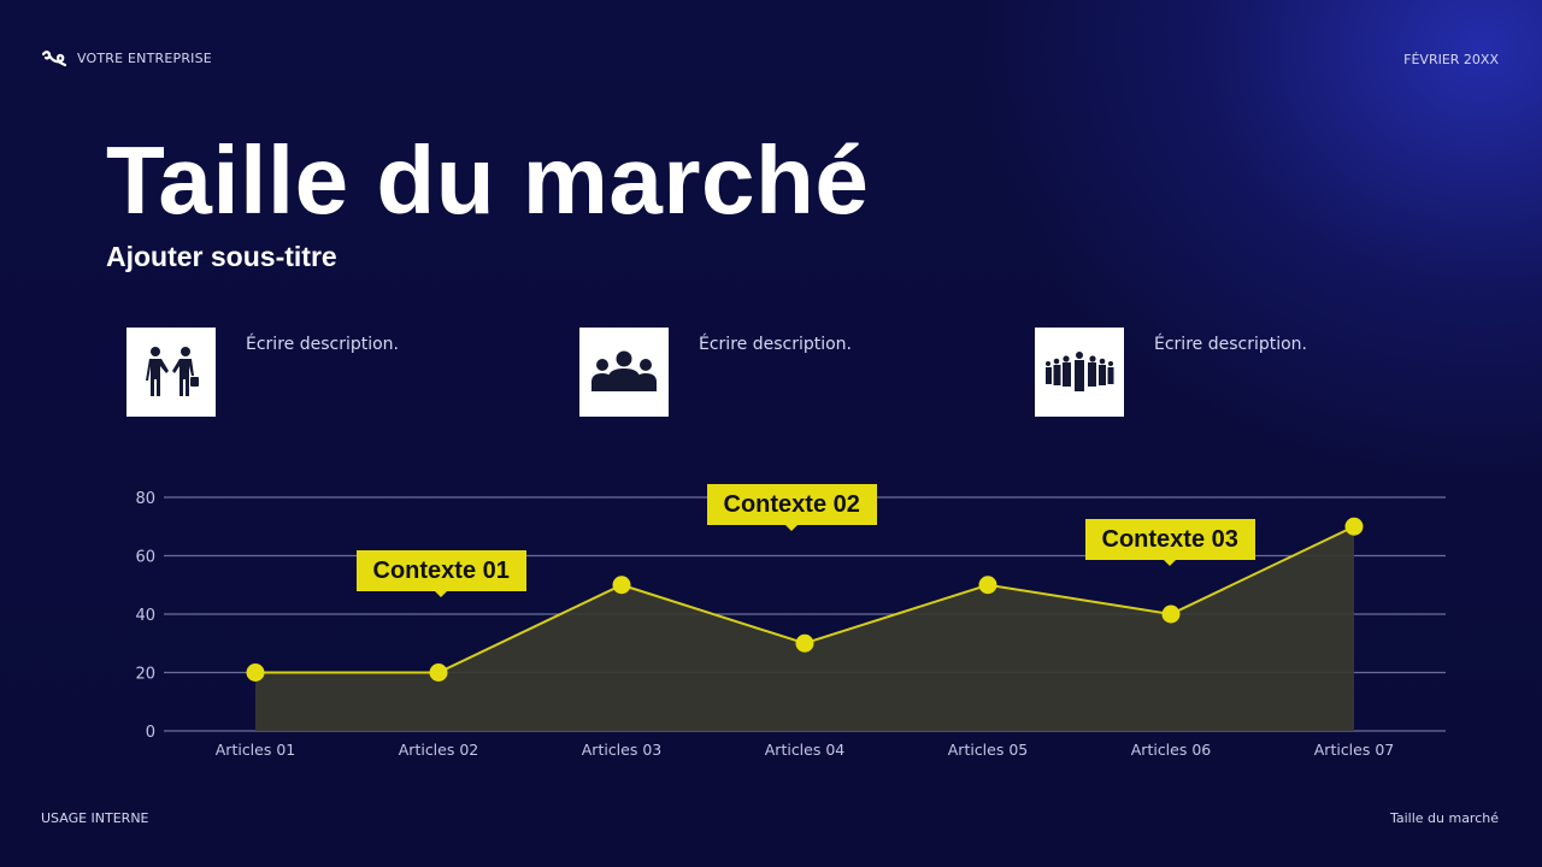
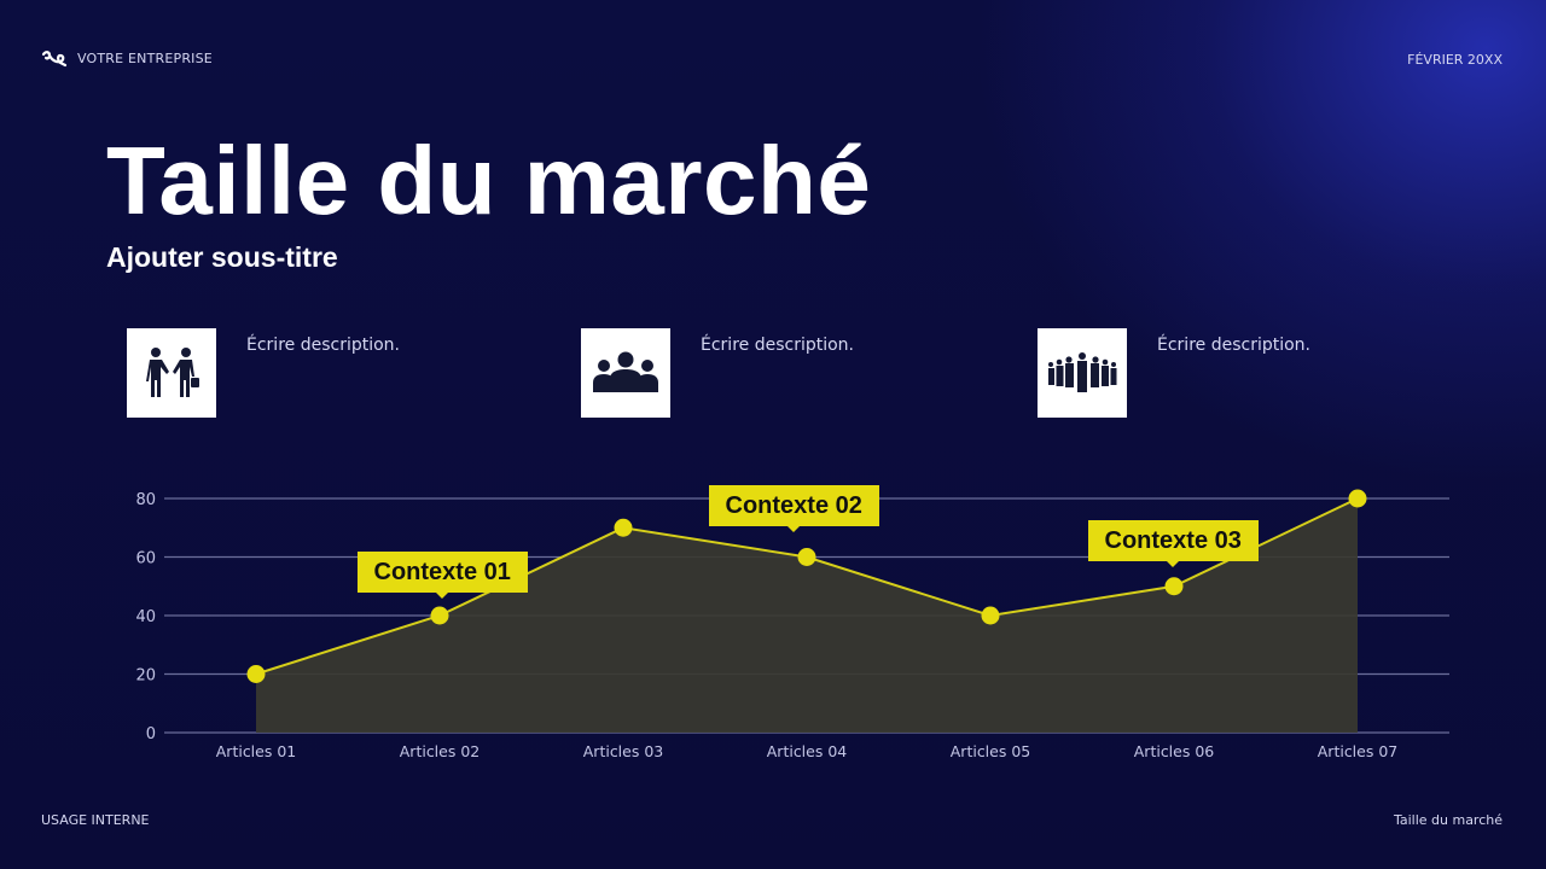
Articles 02: 20 -> 40
Articles 03: 50 -> 70
Articles 04: 30 -> 60
Articles 05: 50 -> 40
Articles 06: 40 -> 50
Articles 07: 70 -> 80
